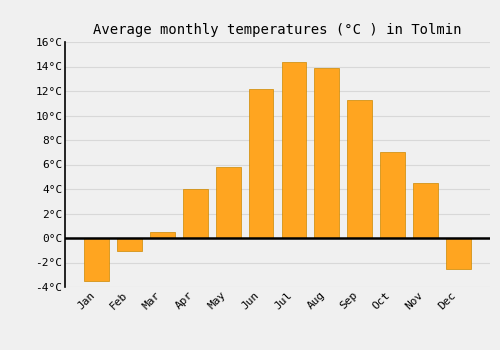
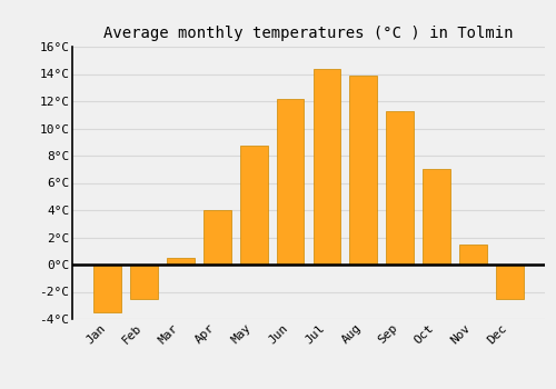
Feb: -1.1°C -> -2.5°C
May: 5.8°C -> 8.7°C
Nov: 4.5°C -> 1.5°C
